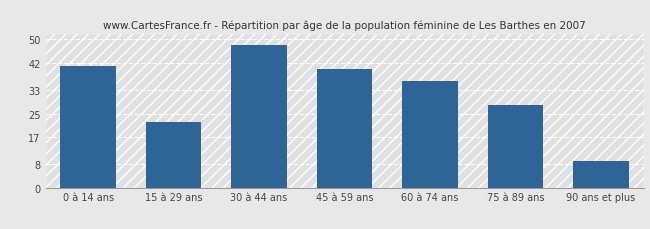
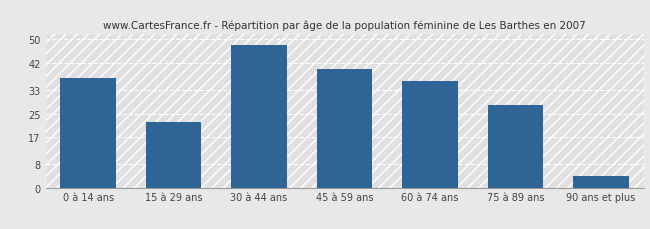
0 à 14 ans: 41 -> 37
90 ans et plus: 9 -> 4
